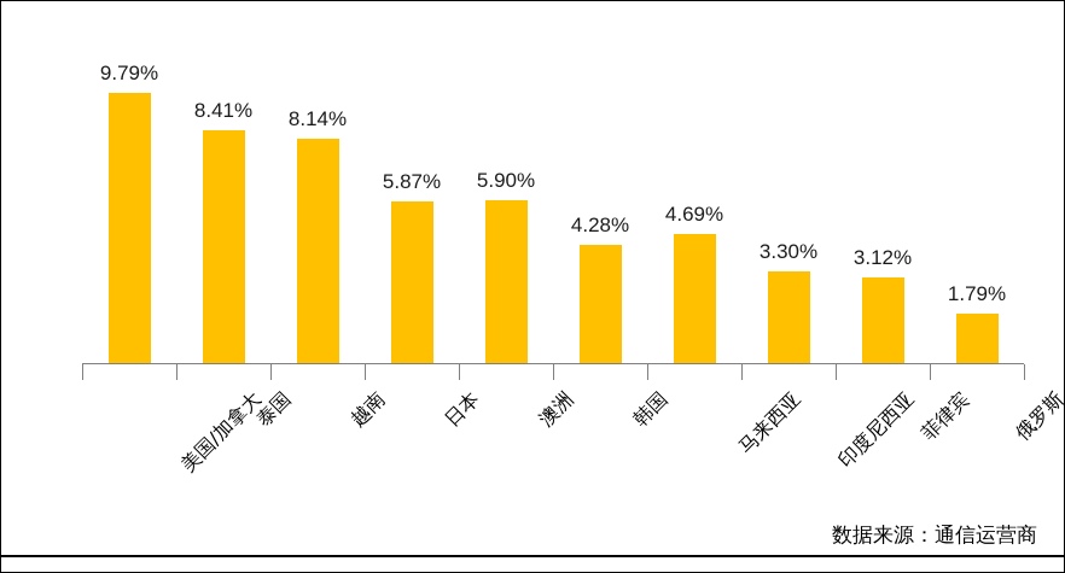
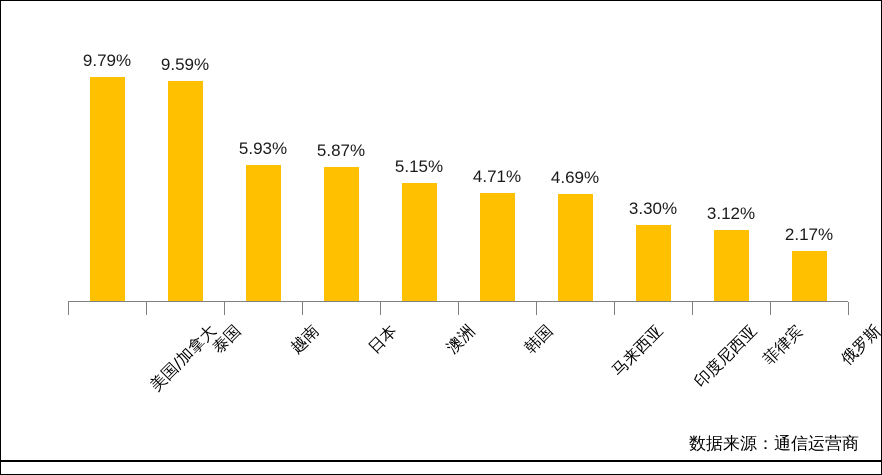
泰国: 8.41% -> 9.59%
越南: 8.14% -> 5.93%
澳洲: 5.90% -> 5.15%
韩国: 4.28% -> 4.71%
俄罗斯: 1.79% -> 2.17%
